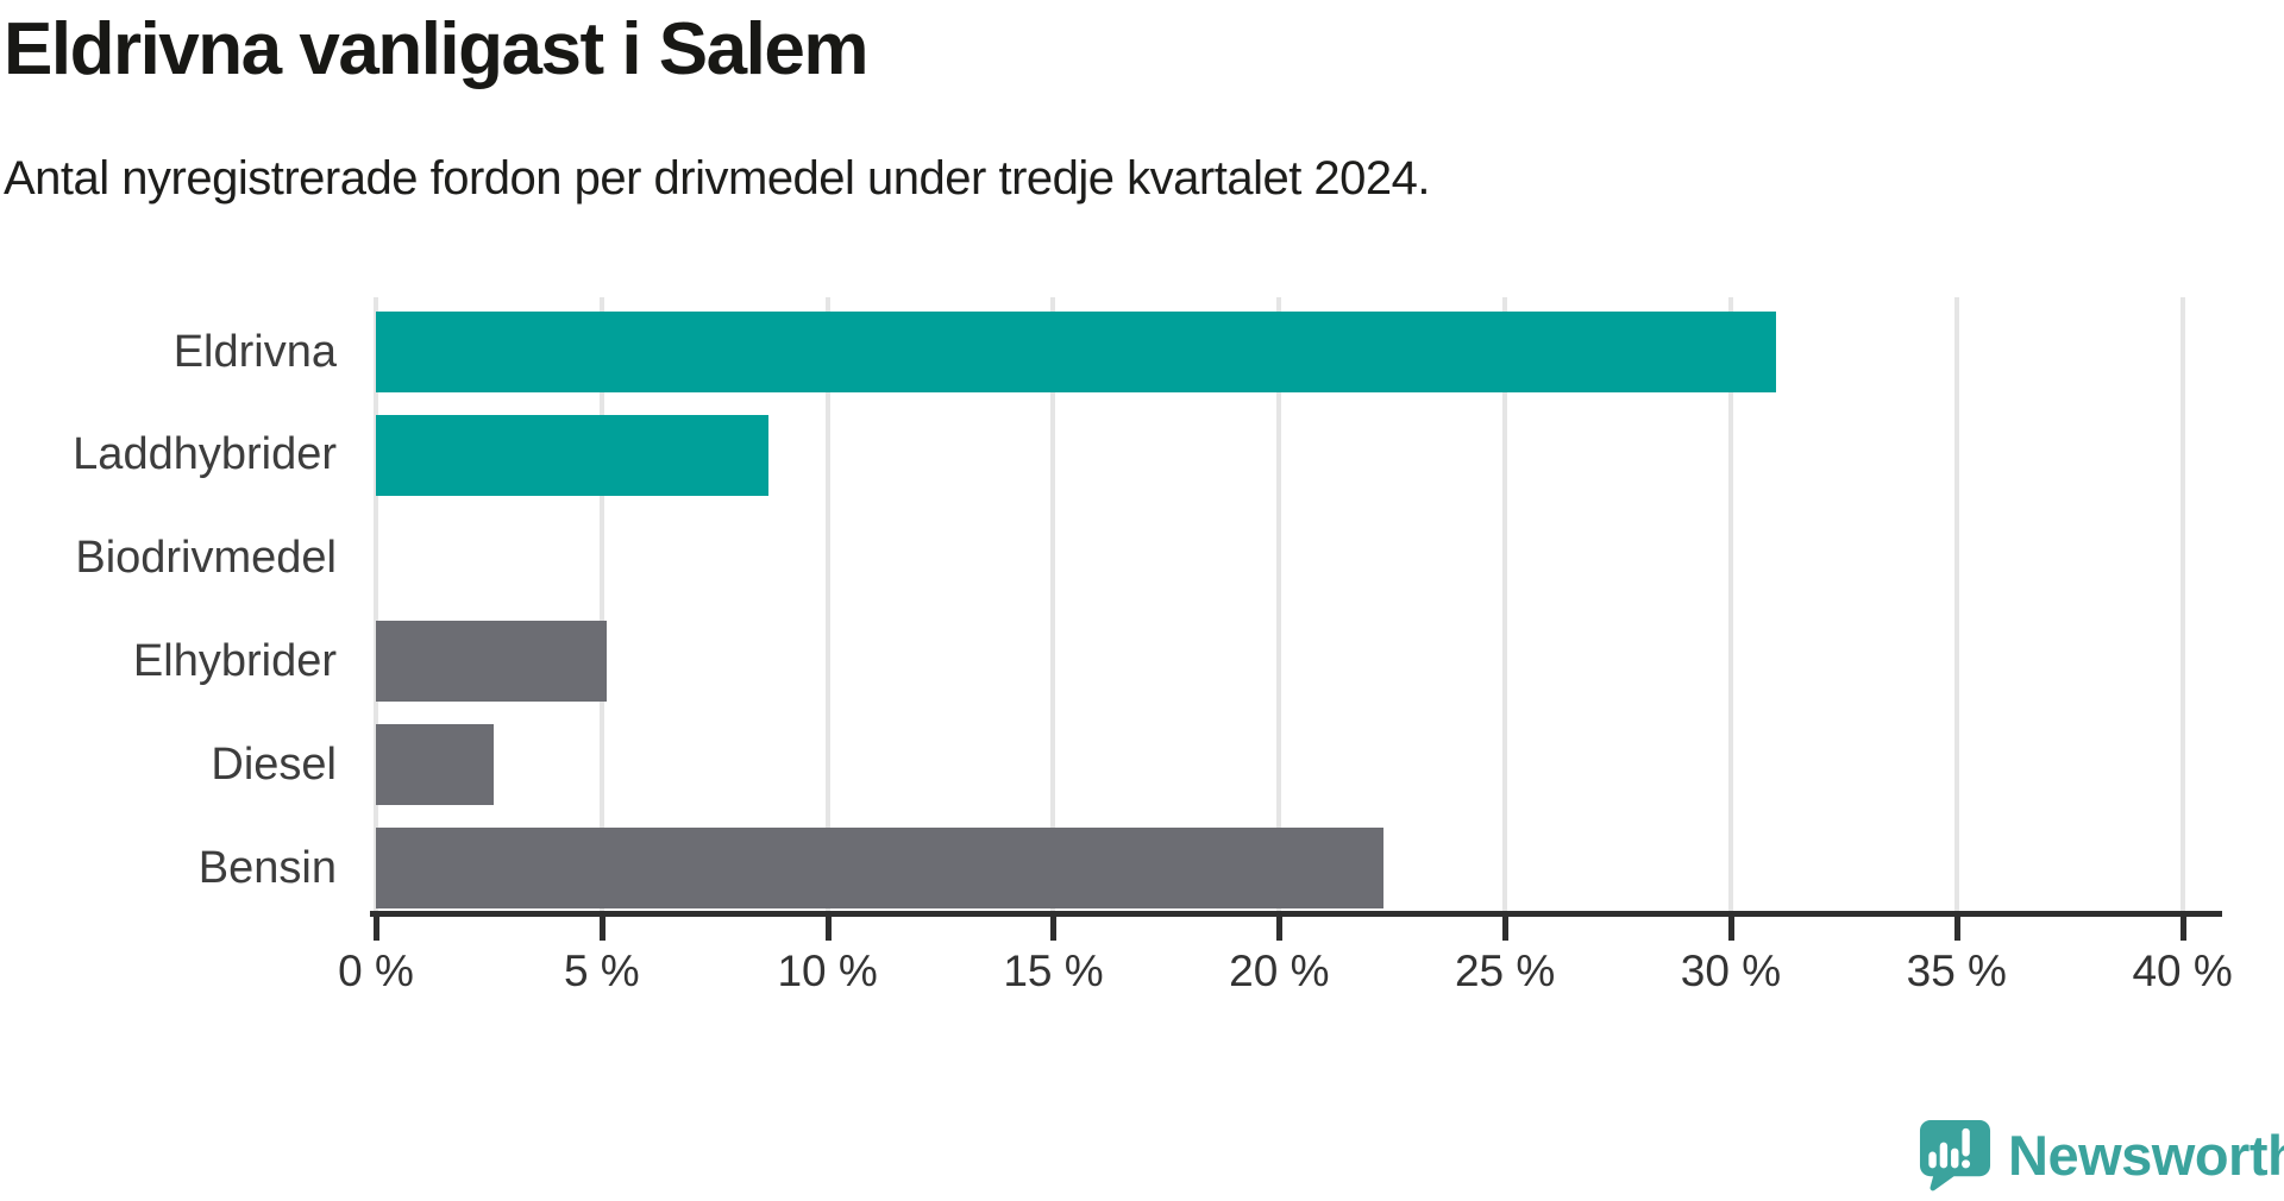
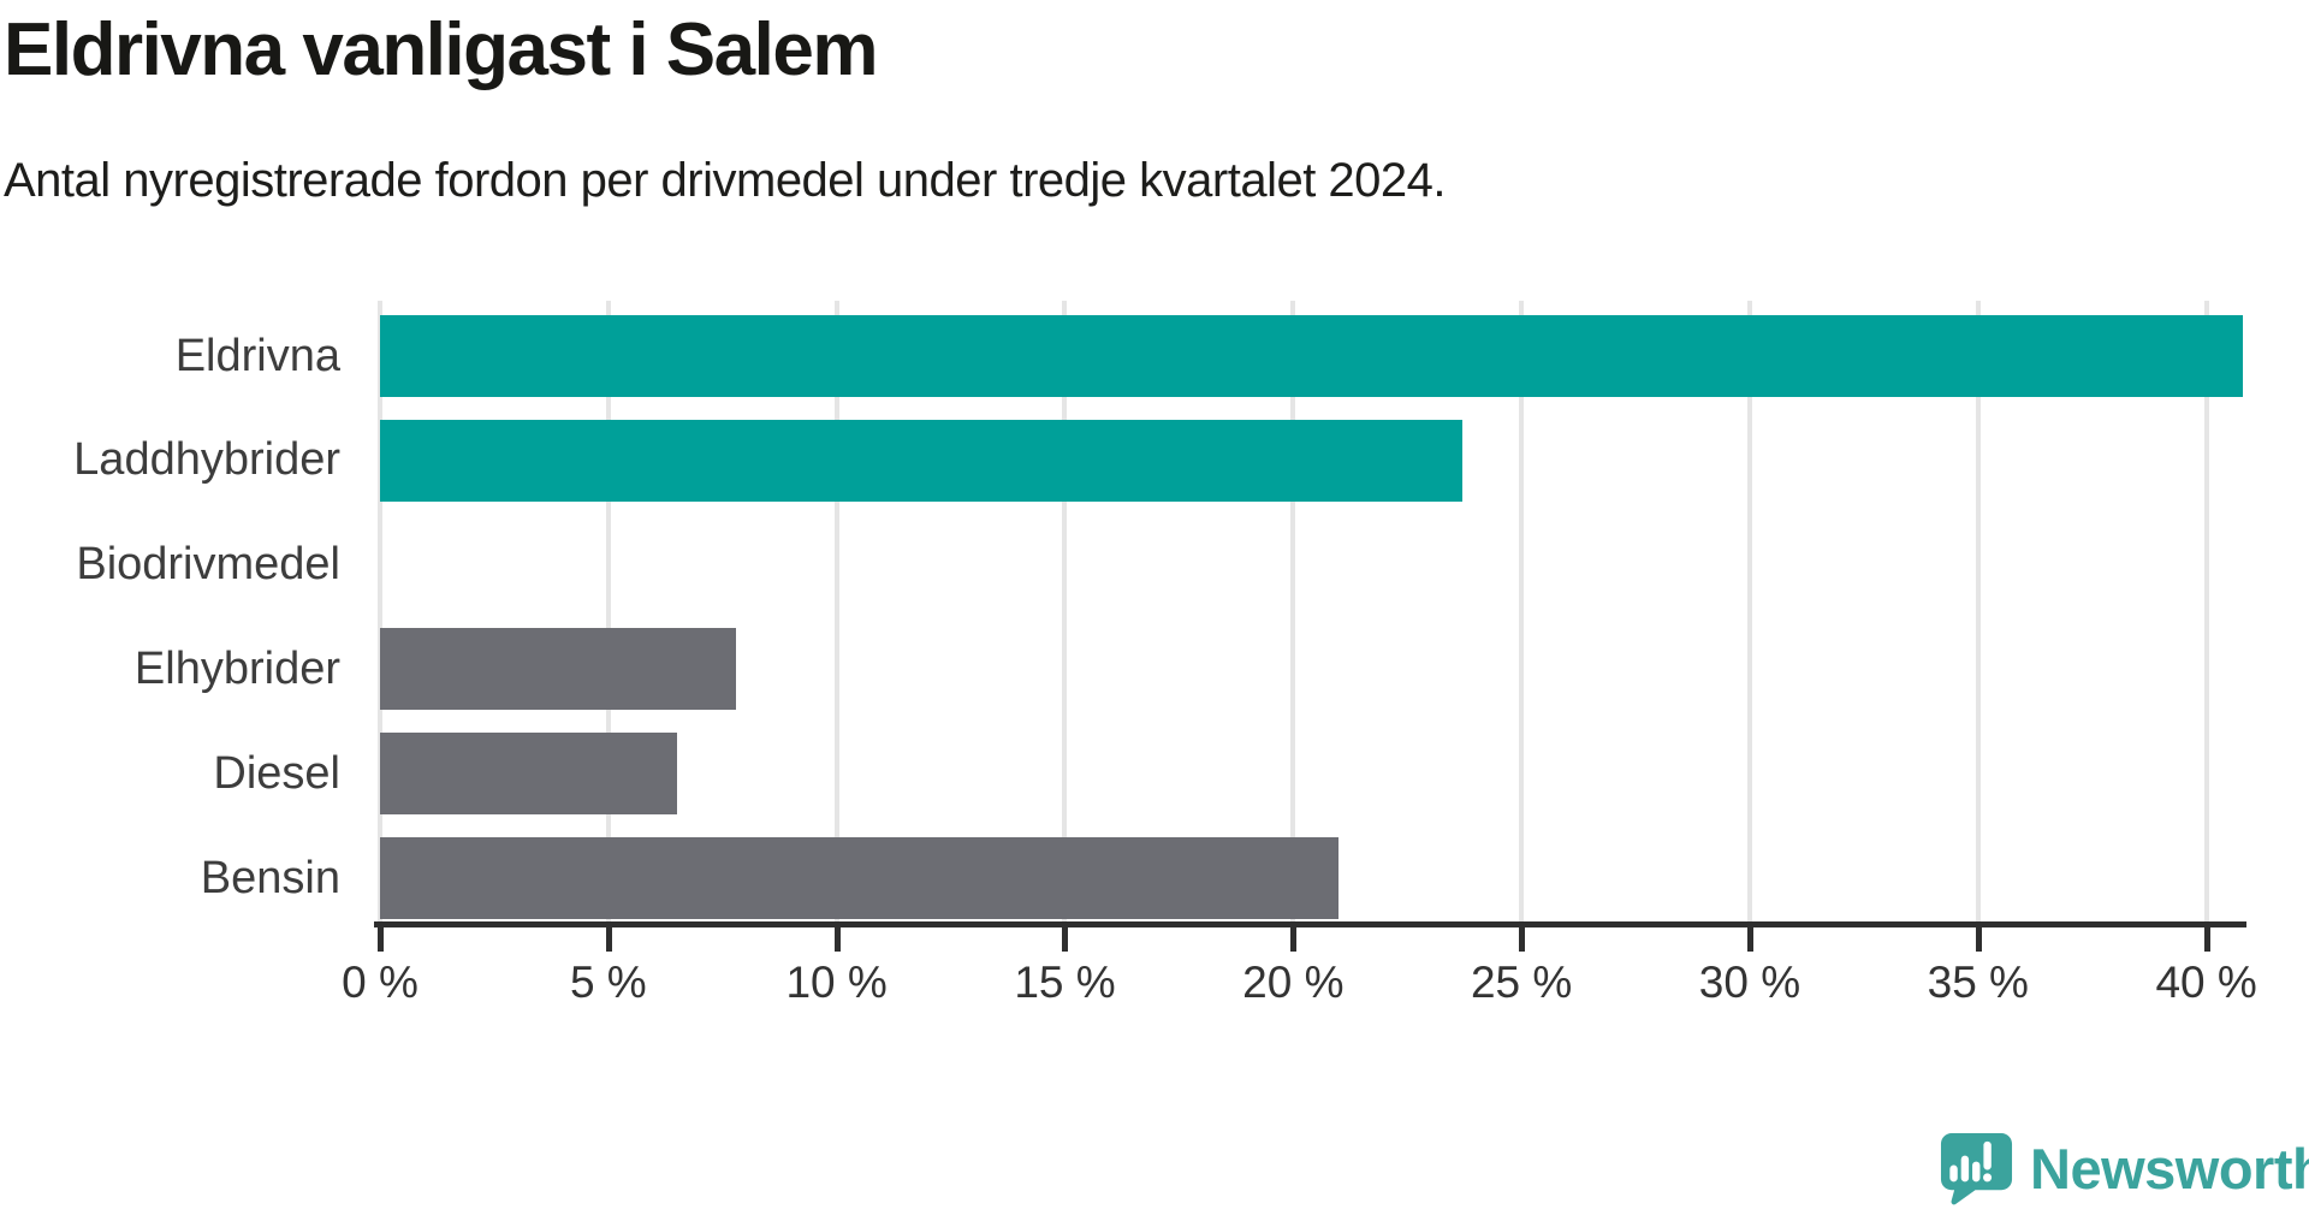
Eldrivna: 31.0% -> 40.8%
Laddhybrider: 8.7% -> 23.7%
Elhybrider: 5.1% -> 7.8%
Diesel: 2.6% -> 6.5%
Bensin: 22.3% -> 21.0%
